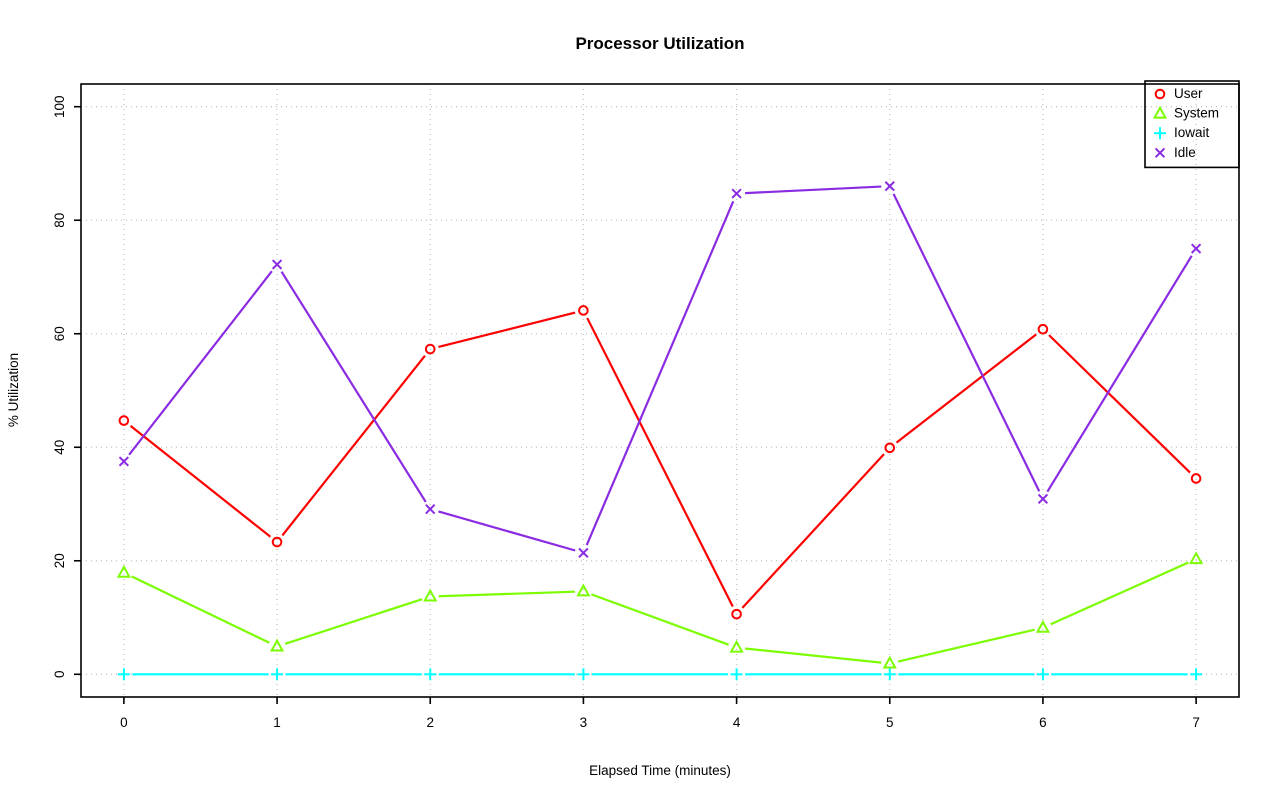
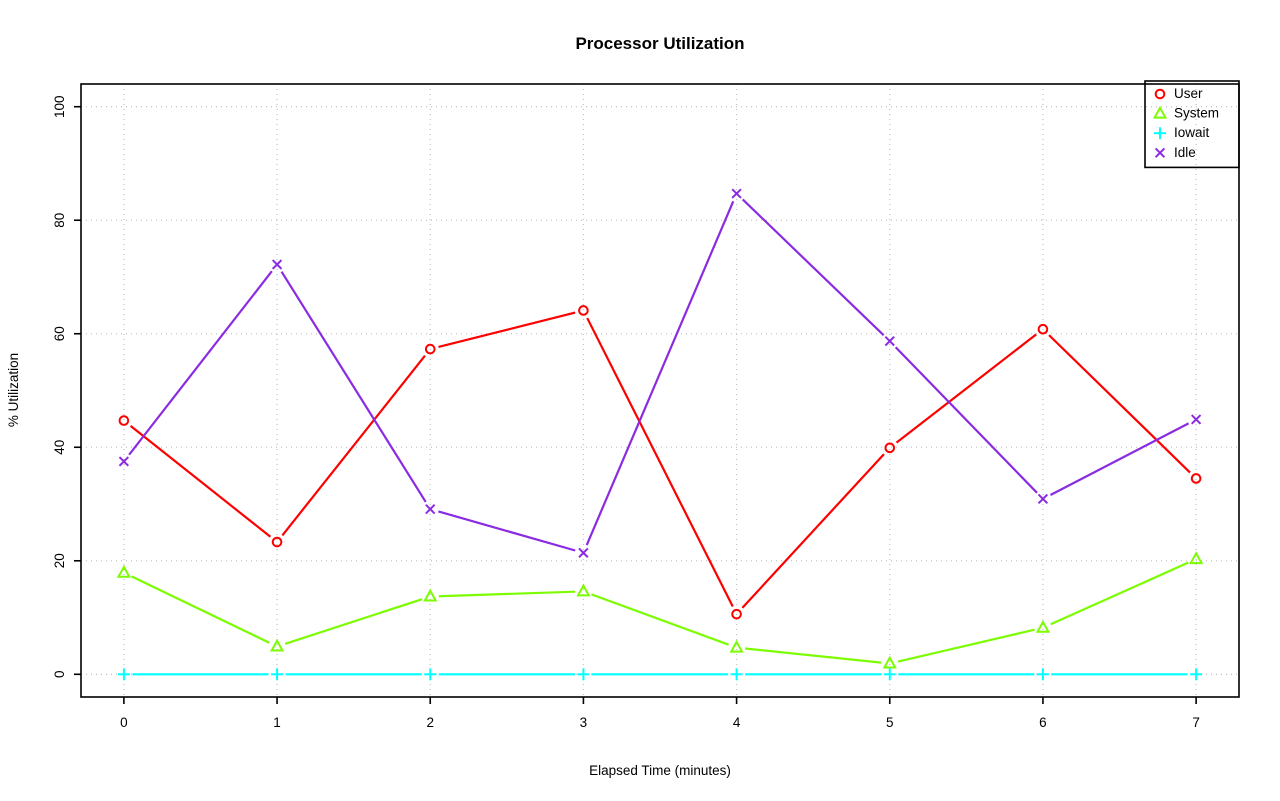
Idle/5: 86 -> 59
Idle/7: 75 -> 45
